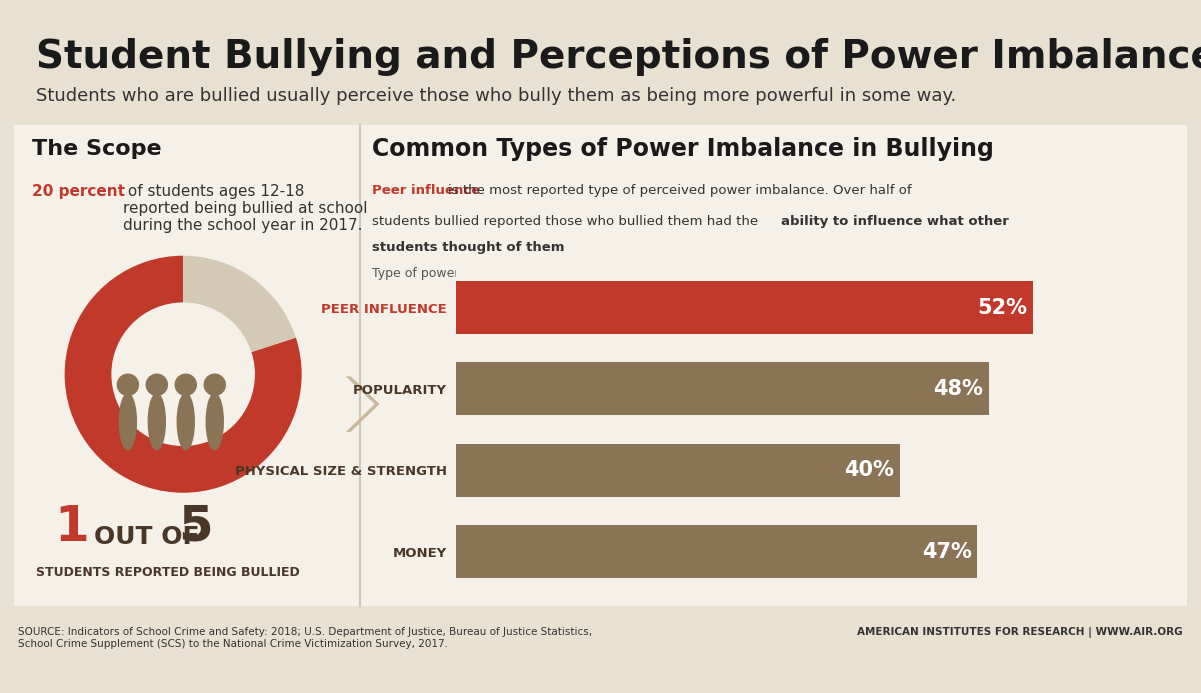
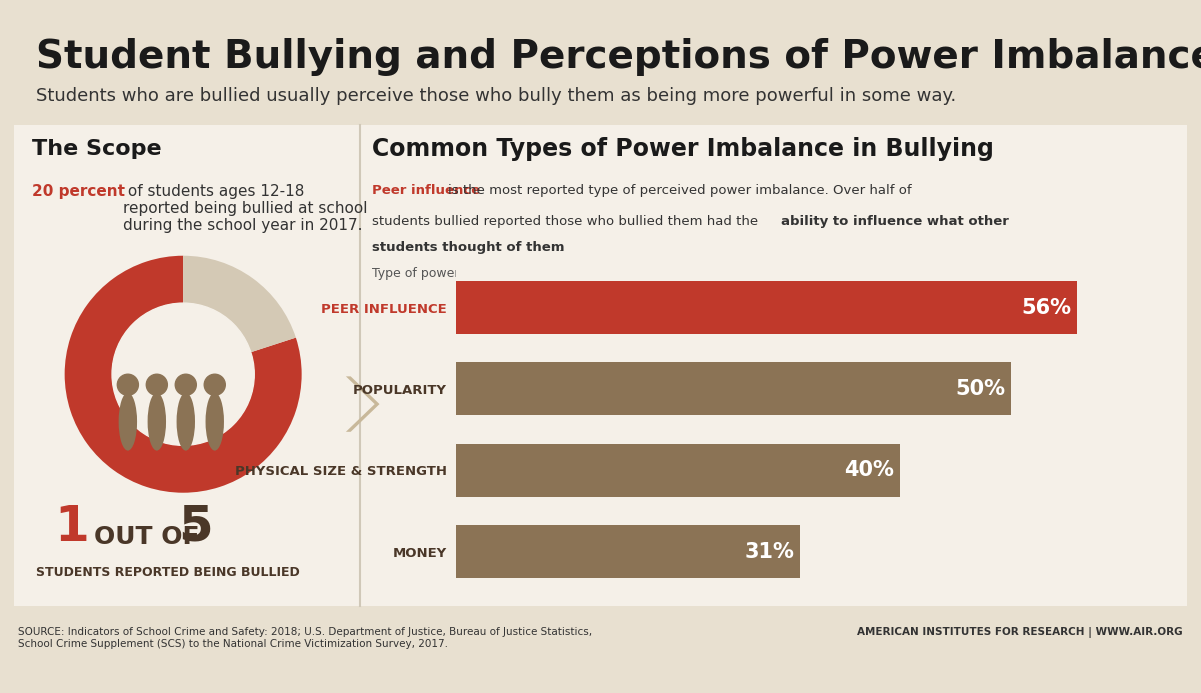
PEER INFLUENCE: 52% -> 56%
POPULARITY: 48% -> 50%
MONEY: 47% -> 31%
